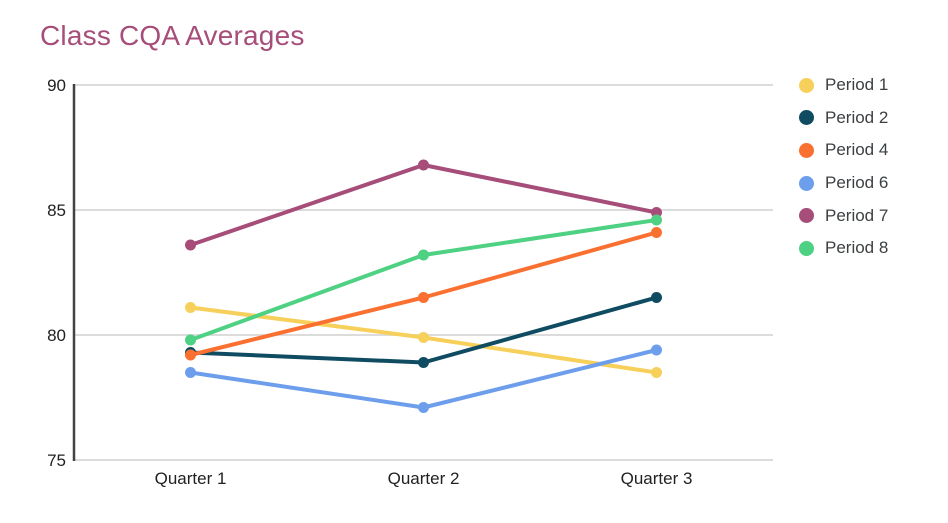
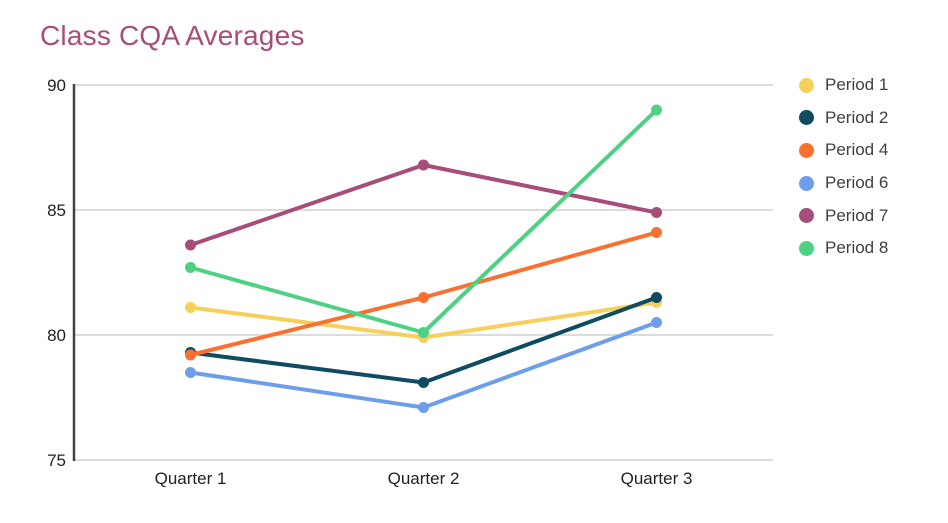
Period 8/Quarter 1: 79.8 -> 82.7
Period 2/Quarter 2: 78.9 -> 78.1
Period 8/Quarter 2: 83.2 -> 80.1
Period 1/Quarter 3: 78.5 -> 81.3
Period 6/Quarter 3: 79.4 -> 80.5
Period 8/Quarter 3: 84.6 -> 89.0
